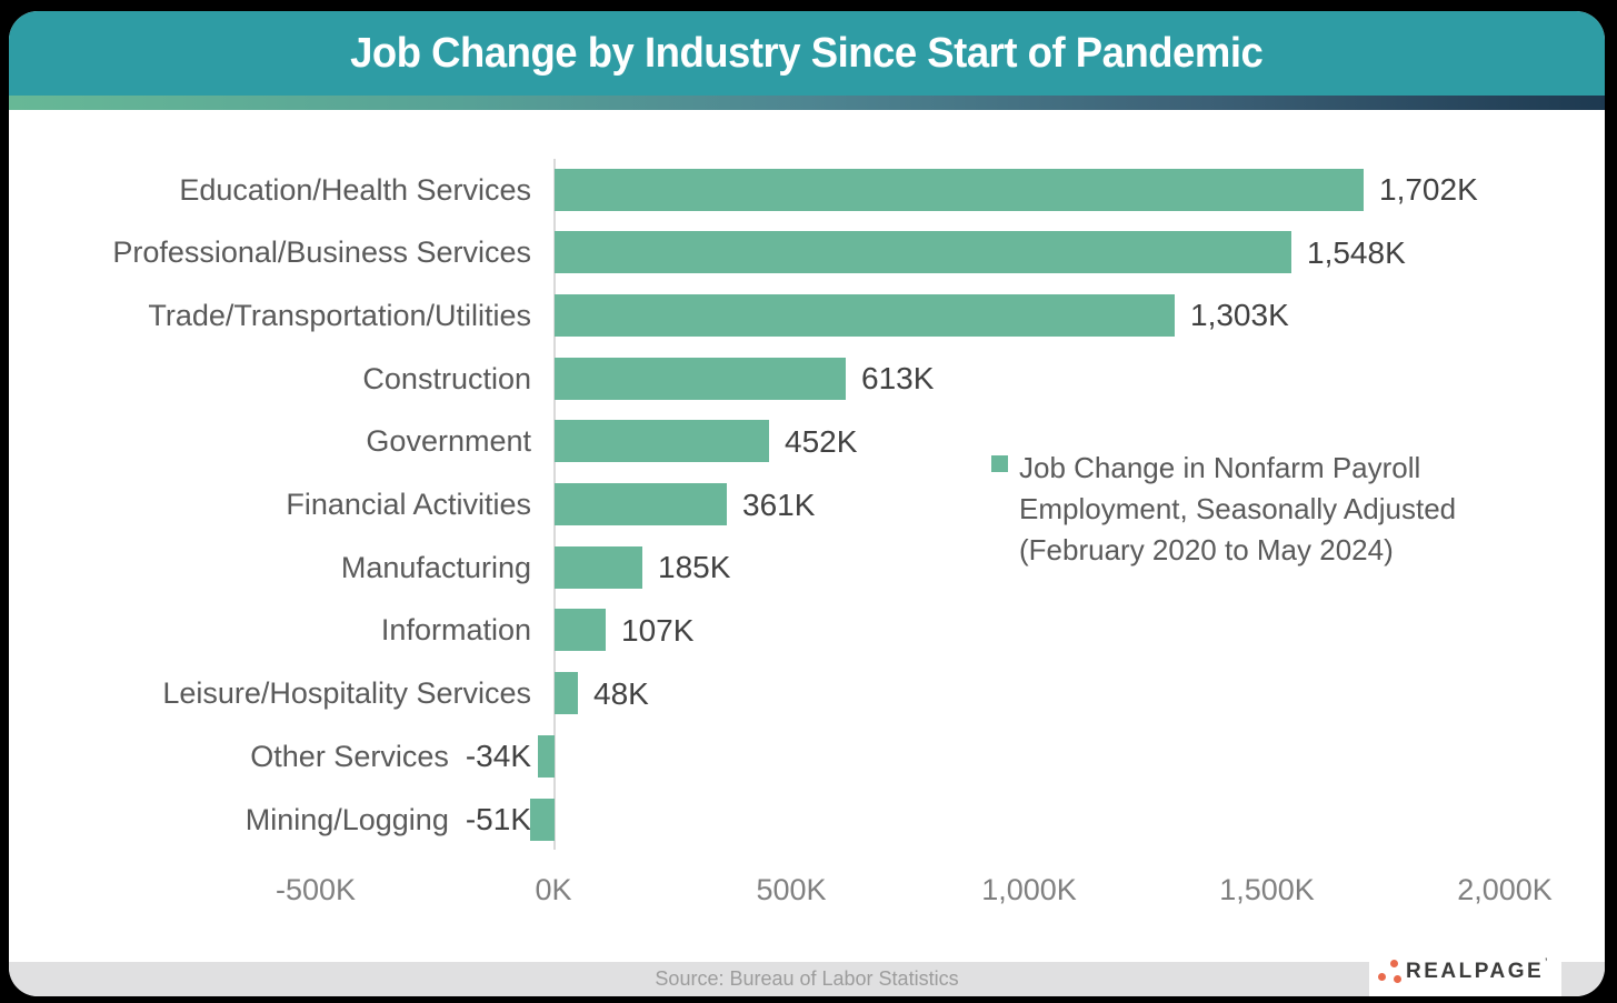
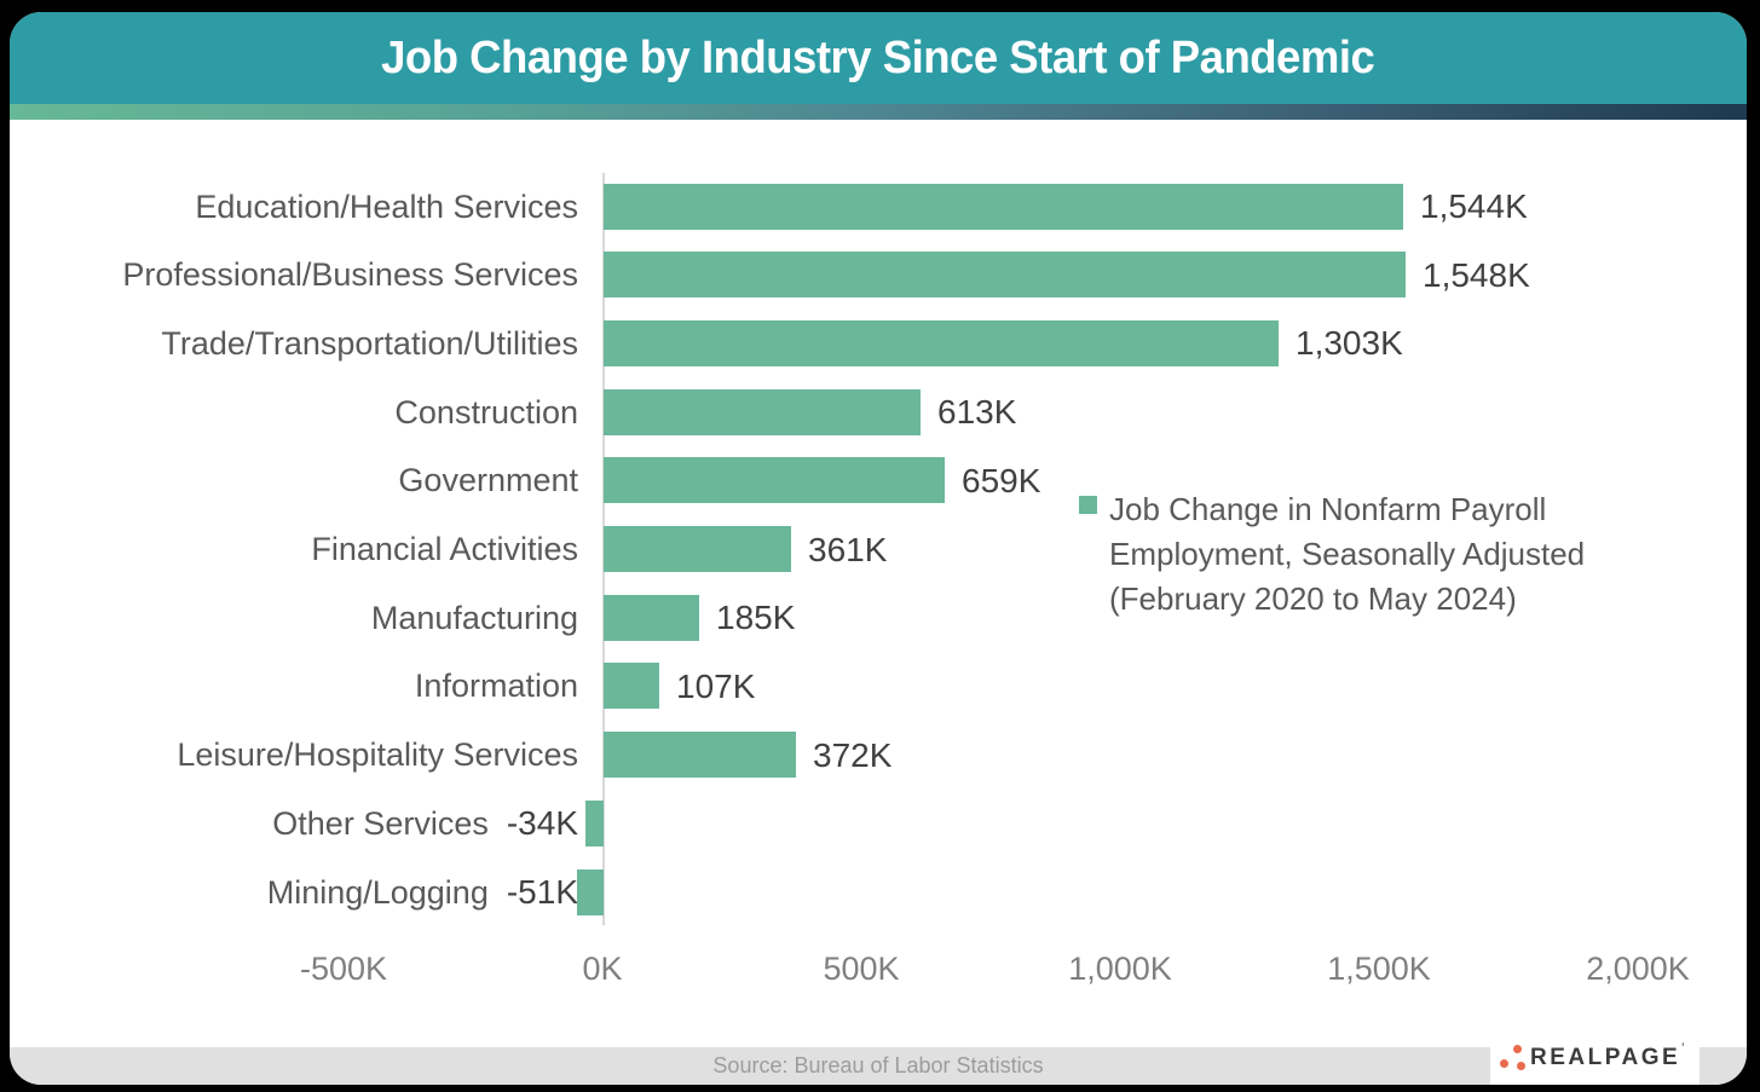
Education/Health Services: 1,702K -> 1,544K
Government: 452K -> 659K
Leisure/Hospitality Services: 48K -> 372K
